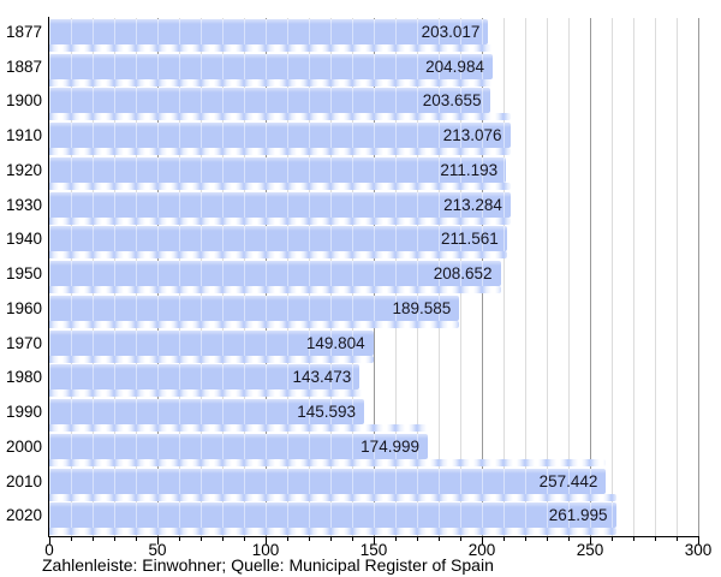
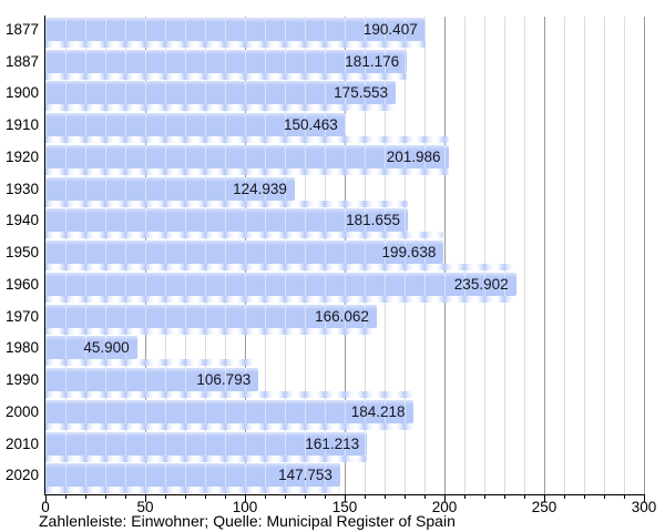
1877: 203.017 -> 190.407
1887: 204.984 -> 181.176
1900: 203.655 -> 175.553
1910: 213.076 -> 150.463
1920: 211.193 -> 201.986
1930: 213.284 -> 124.939
1940: 211.561 -> 181.655
1950: 208.652 -> 199.638
1960: 189.585 -> 235.902
1970: 149.804 -> 166.062
1980: 143.473 -> 45.900
1990: 145.593 -> 106.793
2000: 174.999 -> 184.218
2010: 257.442 -> 161.213
2020: 261.995 -> 147.753
